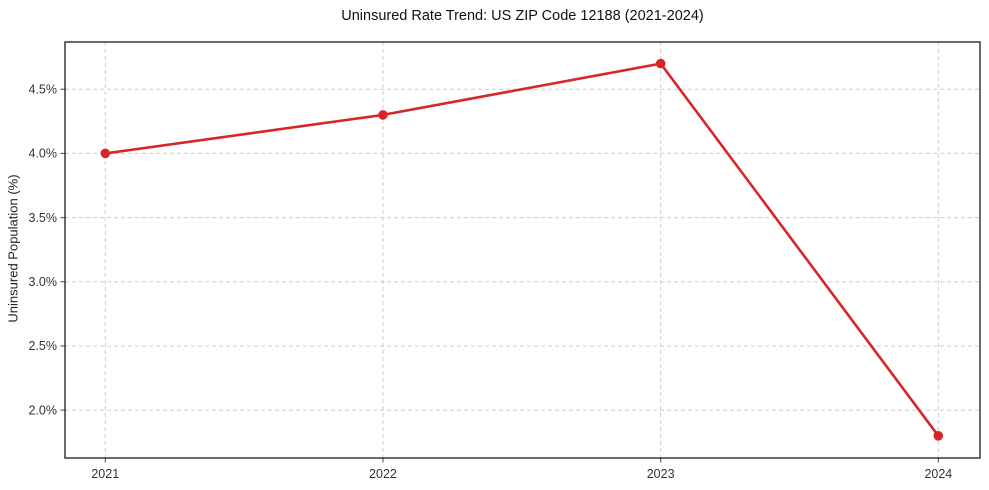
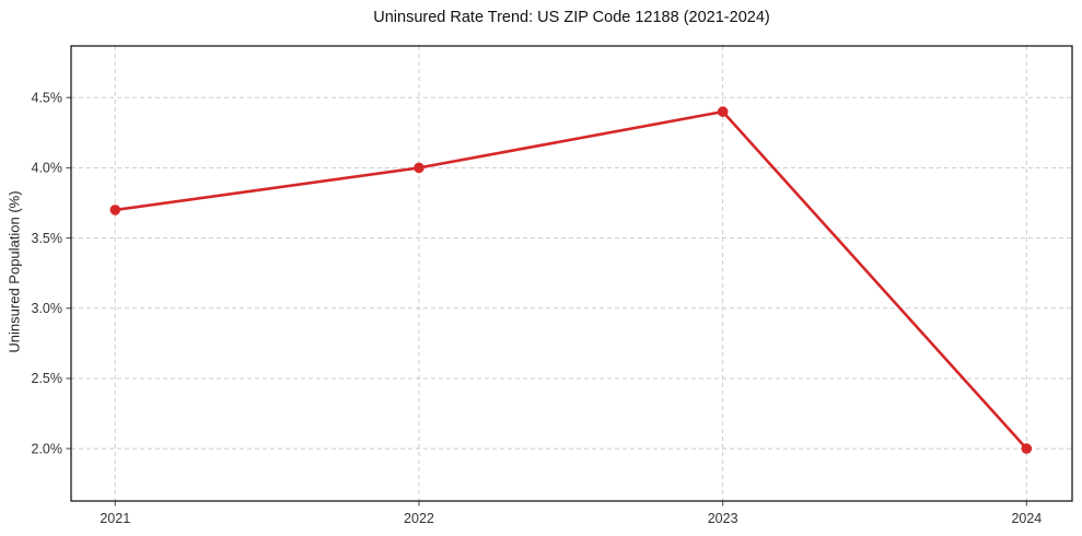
2021: 4.0% -> 3.7%
2022: 4.3% -> 4.0%
2023: 4.7% -> 4.4%
2024: 1.8% -> 2.0%
